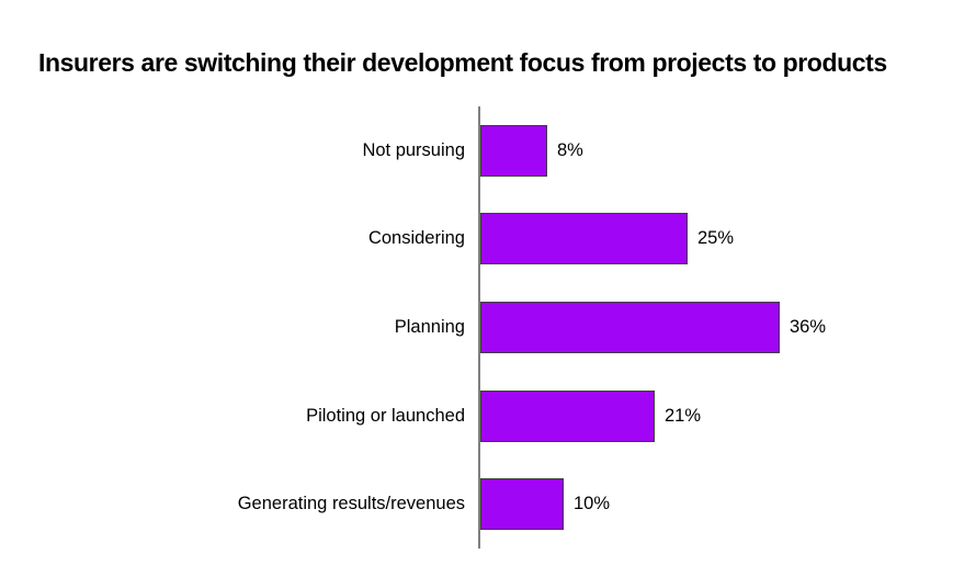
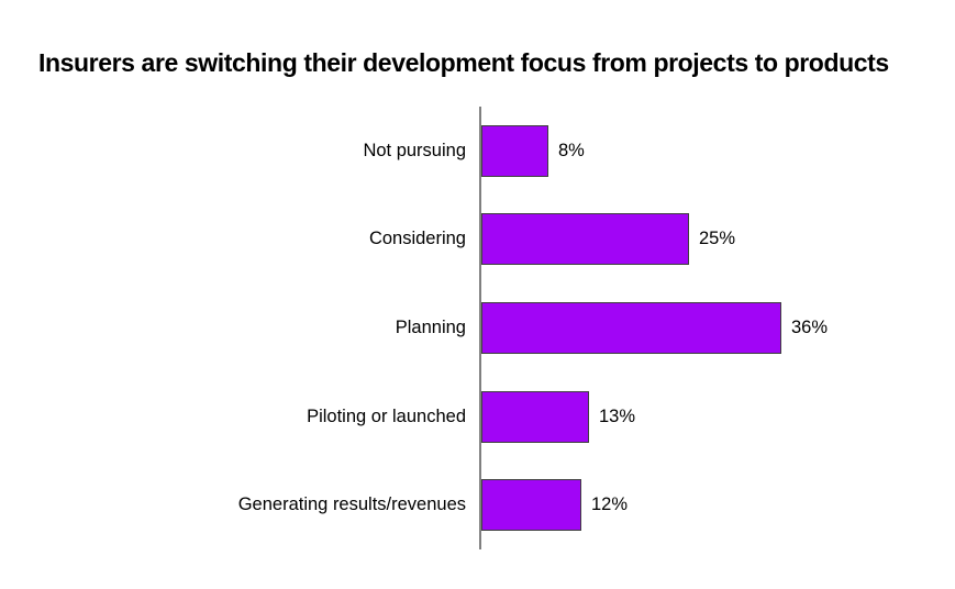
Piloting or launched: 21% -> 13%
Generating results/revenues: 10% -> 12%
